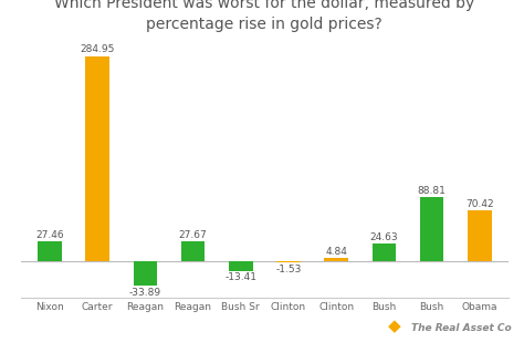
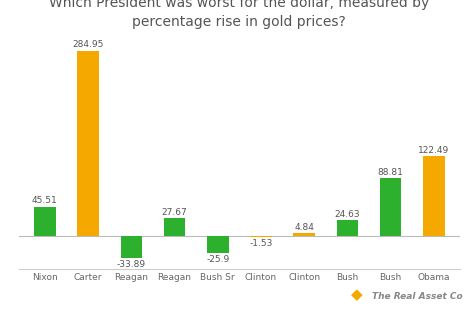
Nixon: 27.46 -> 45.51
Bush Sr: -13.41 -> -25.9
Obama: 70.42 -> 122.49
